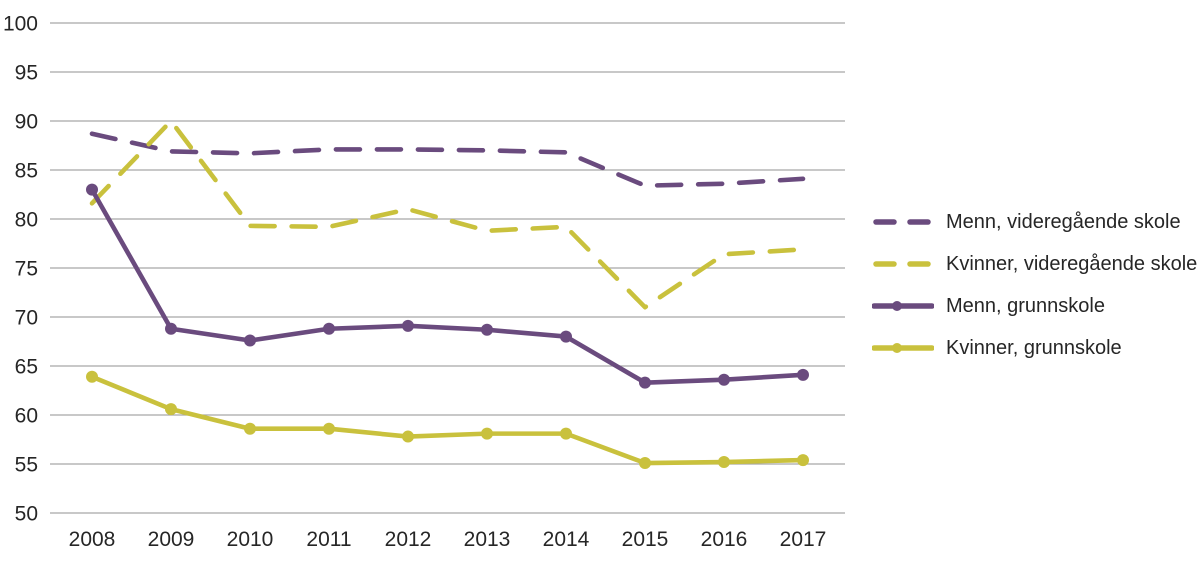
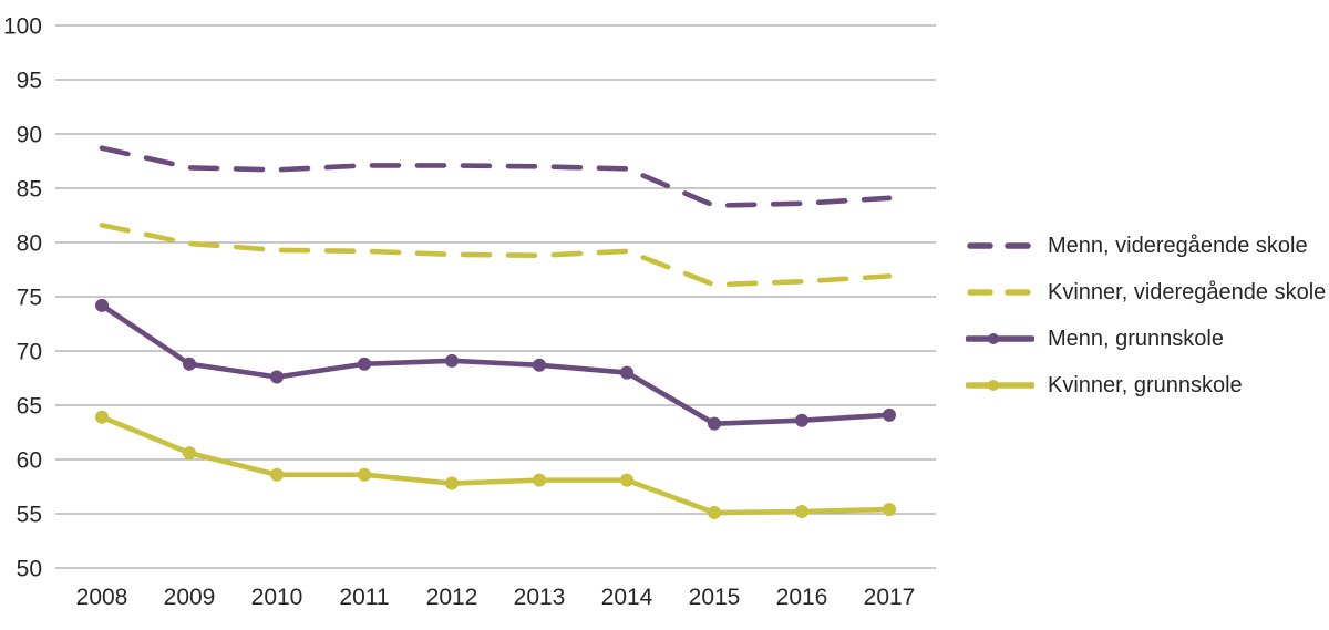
Menn, grunnskole/2008: 83 -> 74
Kvinner, videregående skole/2009: 90 -> 80
Kvinner, videregående skole/2012: 81 -> 79
Kvinner, videregående skole/2015: 71 -> 76
